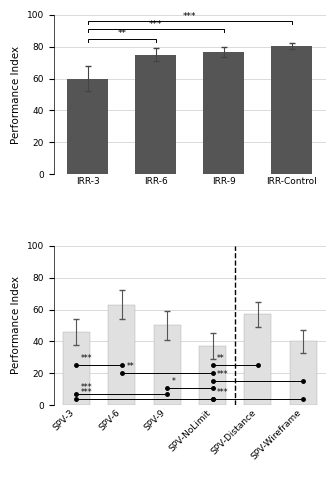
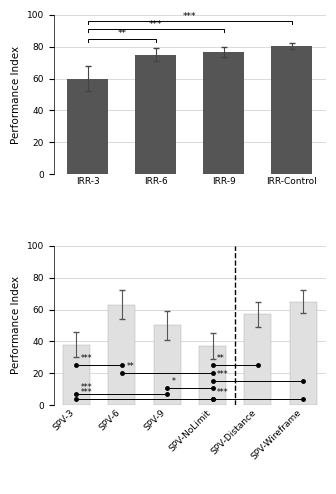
SPV-3: 46 -> 38
SPV-Wireframe: 40 -> 65
